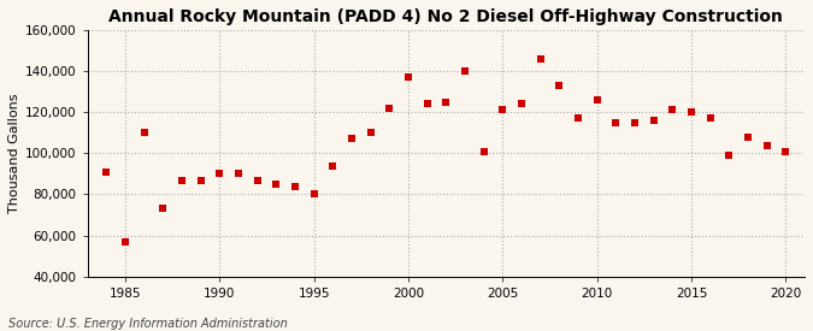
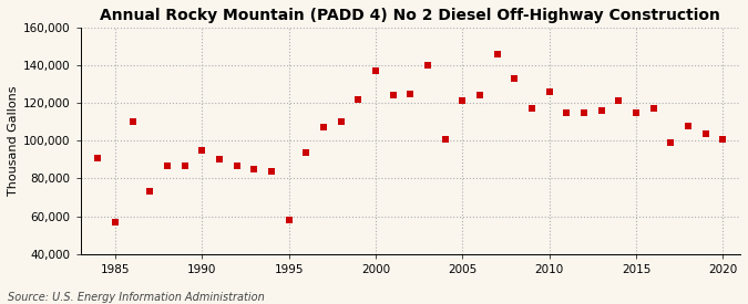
1990: 90,000 -> 95,000
1995: 80,000 -> 58,000
2015: 120,000 -> 115,000
